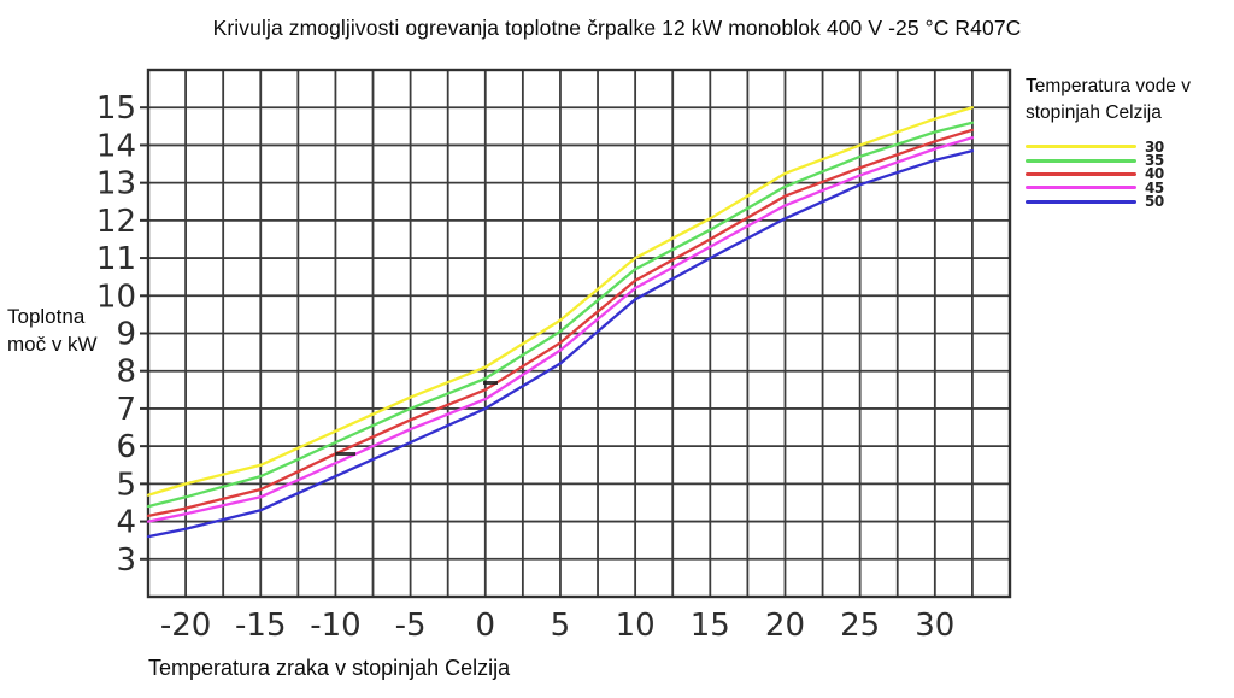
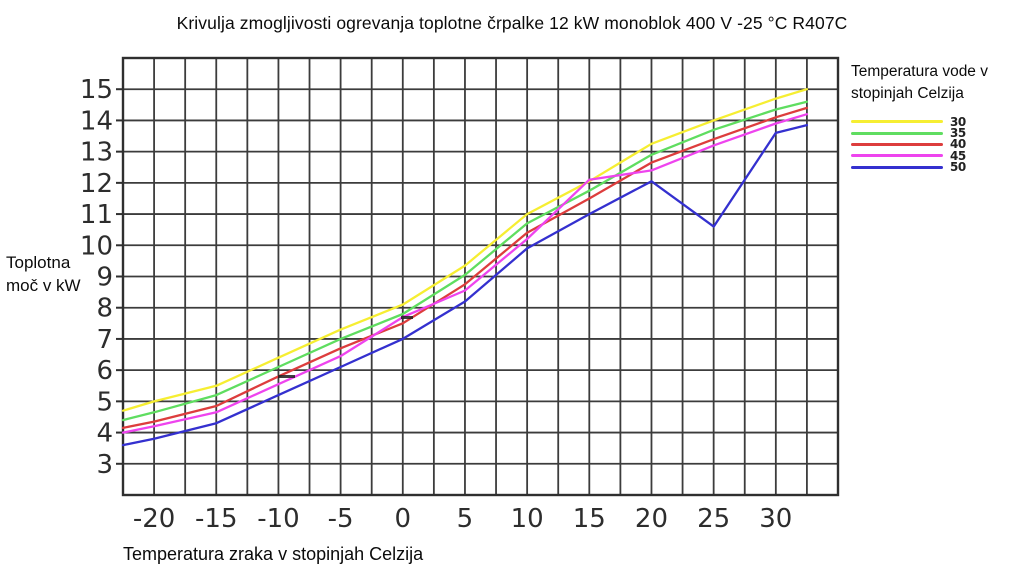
45/0: 7.2 -> 7.7
45/15: 11.3 -> 12.1
50/25: 12.9 -> 10.6
